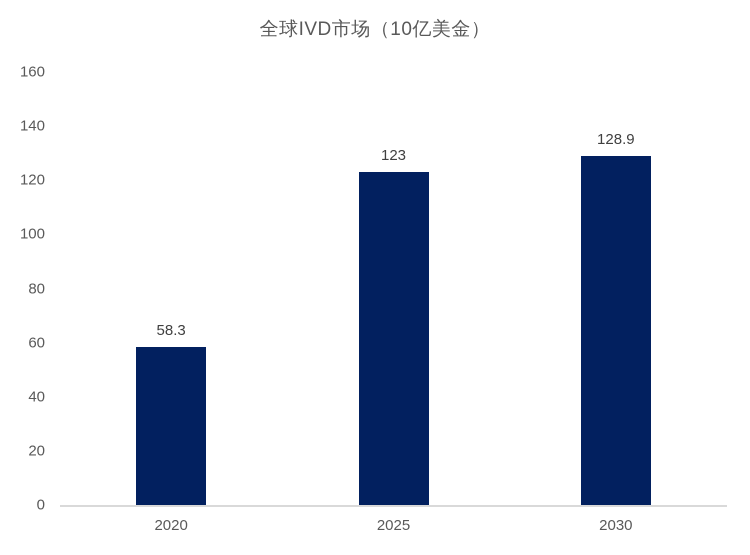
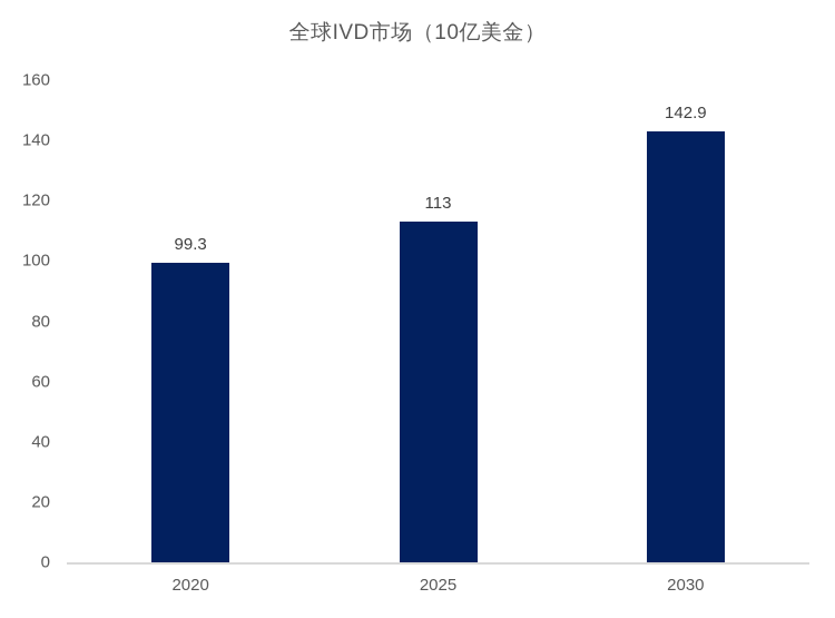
2020: 58.3 -> 99.3
2025: 123 -> 113
2030: 128.9 -> 142.9
